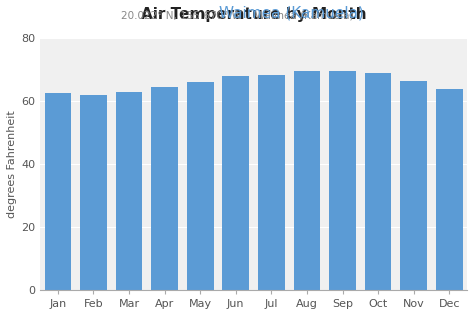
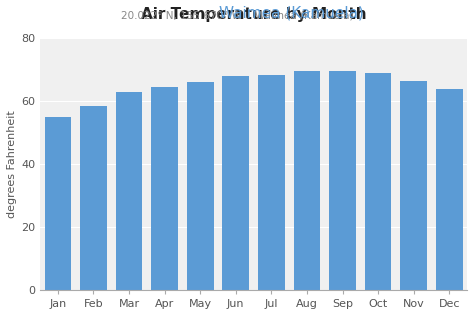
Jan: 62.5 -> 55.0
Feb: 62.0 -> 58.5
